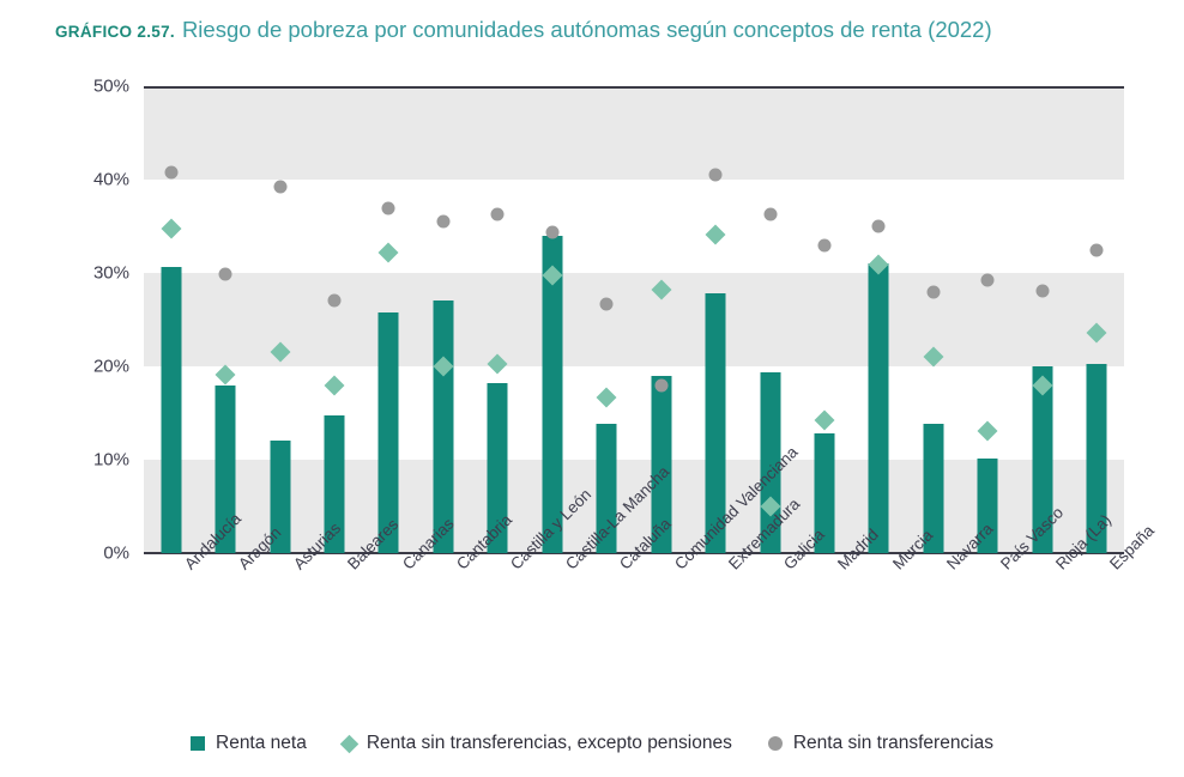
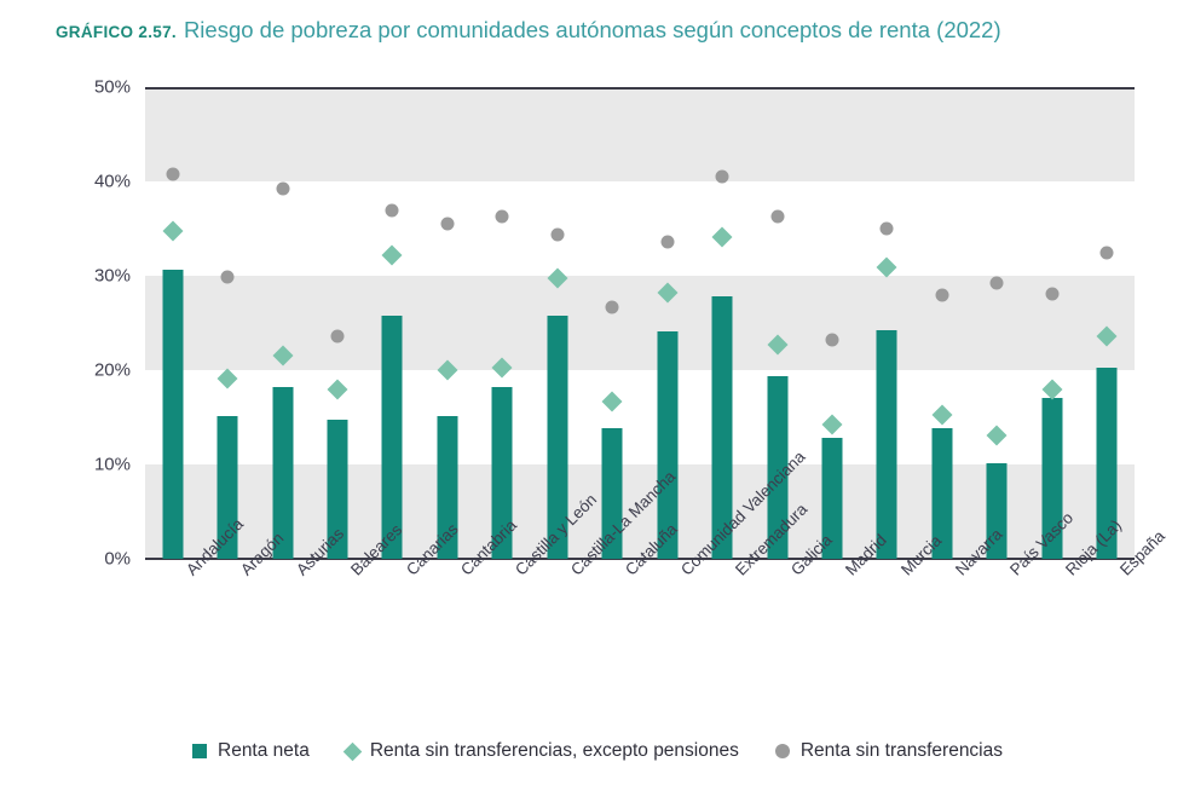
Renta neta/Aragón: 18% -> 15%
Renta neta/Asturias: 12% -> 18%
Renta sin transferencias/Baleares: 27% -> 24%
Renta neta/Cantabria: 27% -> 15%
Renta neta/Castilla-La Mancha: 34% -> 26%
Renta neta/Comunidad Valenciana: 19% -> 24%
Renta sin transferencias/Comunidad Valenciana: 18% -> 34%
Renta sin transferencias, excepto pensiones/Galicia: 5% -> 23%
Renta sin transferencias/Madrid: 33% -> 23%
Renta neta/Murcia: 31% -> 24%
Renta sin transferencias, excepto pensiones/Navarra: 21% -> 15%
Renta neta/Rioja (La): 20% -> 17%
